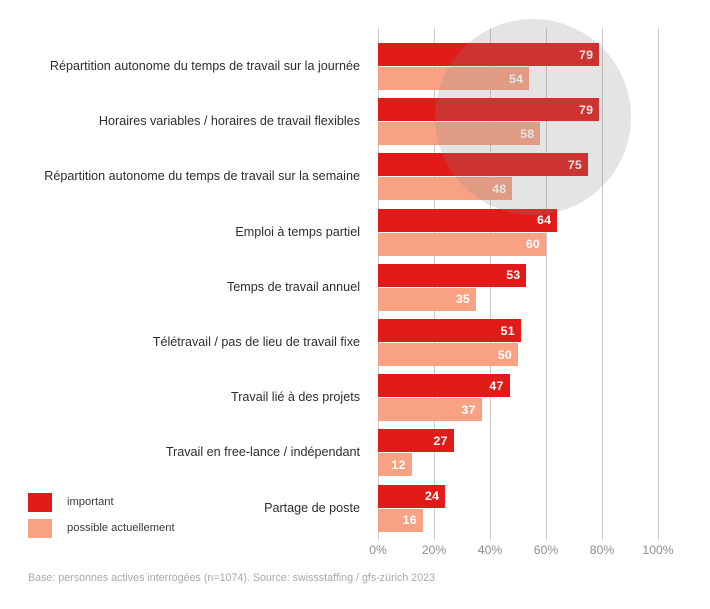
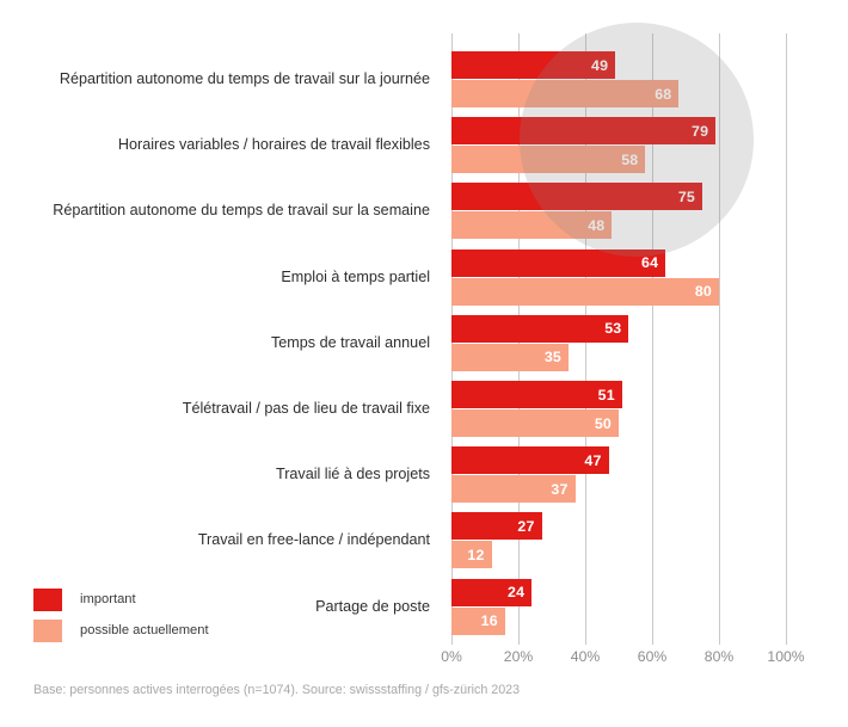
important/Répartition autonome du temps de travail sur la journée: 79 -> 49
possible actuellement/Répartition autonome du temps de travail sur la journée: 54 -> 68
possible actuellement/Emploi à temps partiel: 60 -> 80
